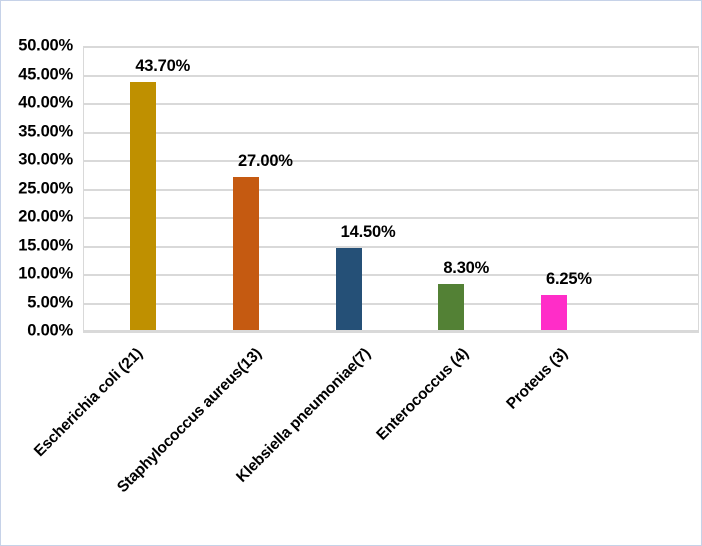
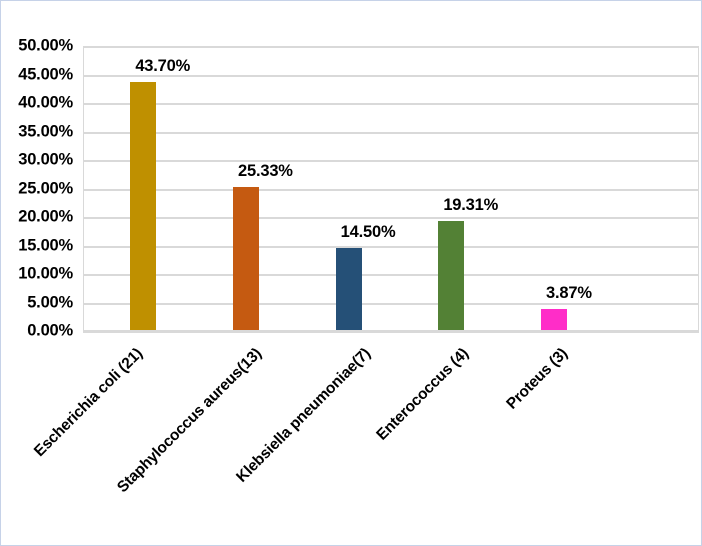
Staphylococcus aureus(13): 27.00% -> 25.33%
Enterococcus (4): 8.30% -> 19.31%
Proteus (3): 6.25% -> 3.87%
